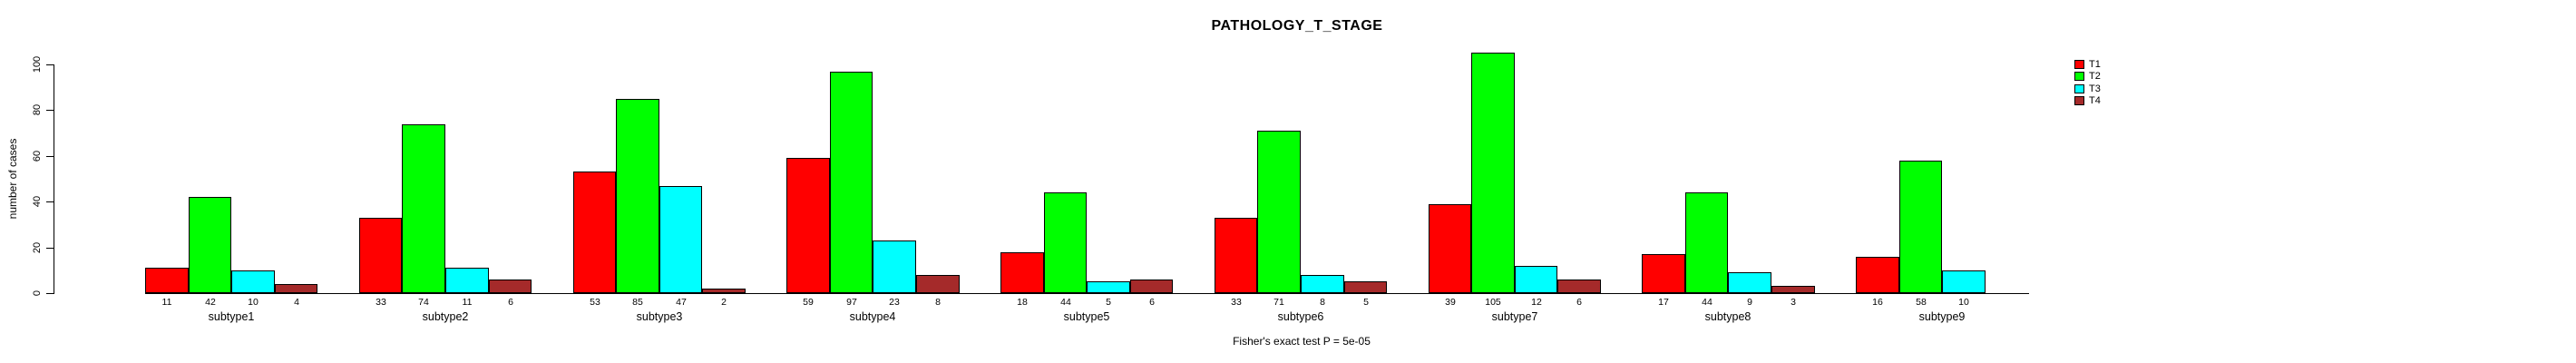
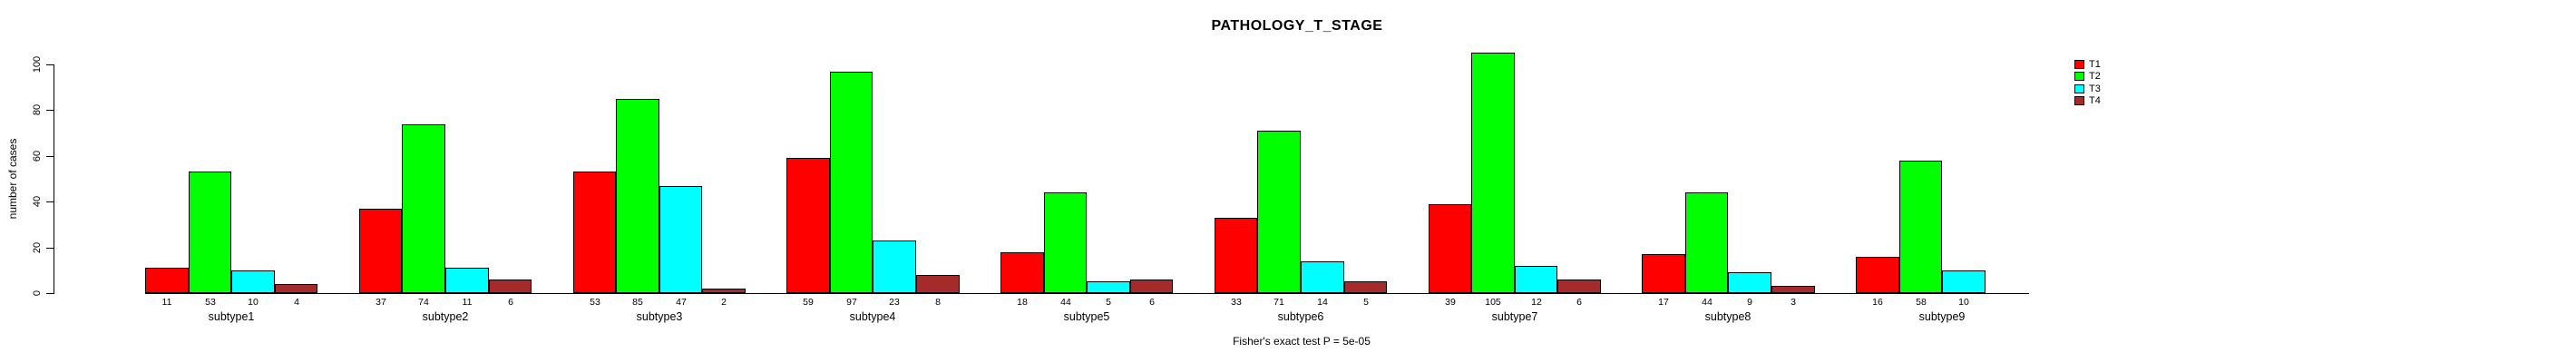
T2/subtype1: 42 -> 53
T1/subtype2: 33 -> 37
T3/subtype6: 8 -> 14
